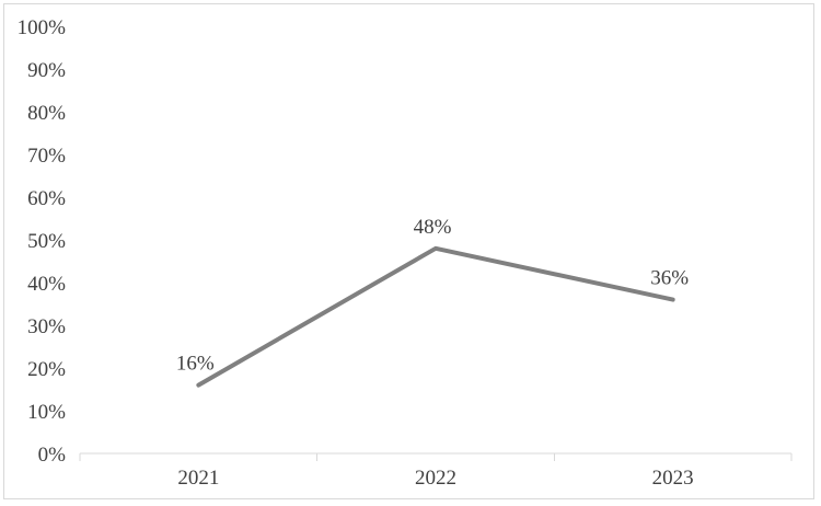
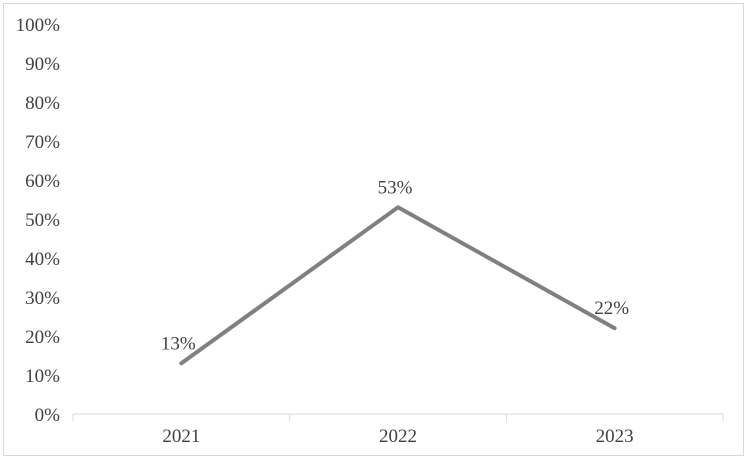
2021: 16% -> 13%
2022: 48% -> 53%
2023: 36% -> 22%
